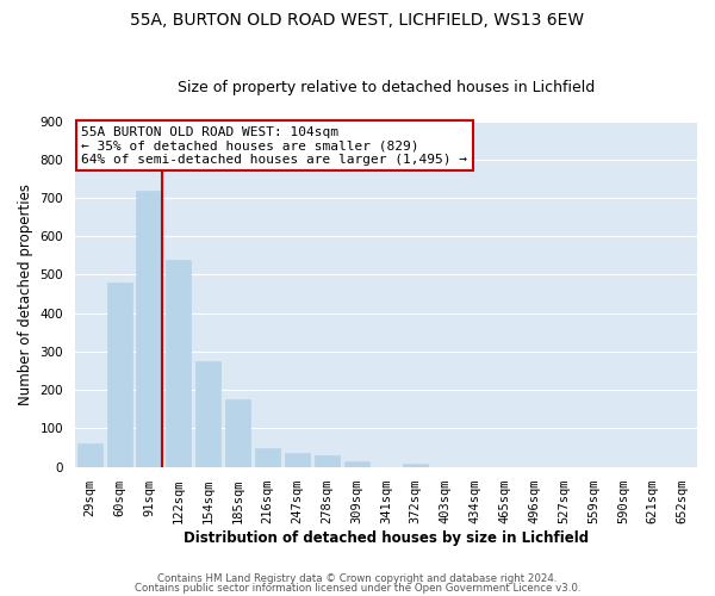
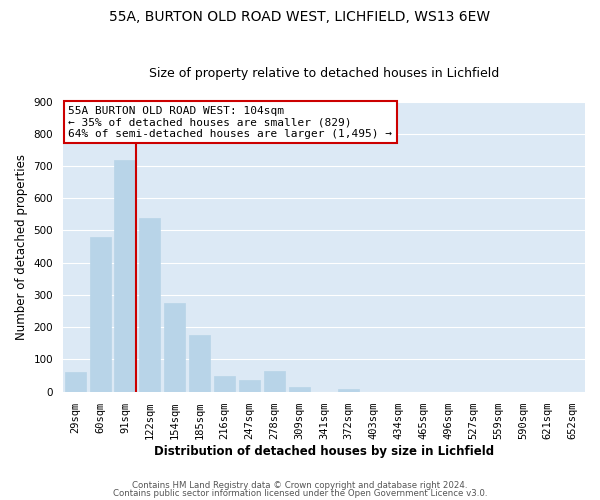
278sqm: 30 -> 65
